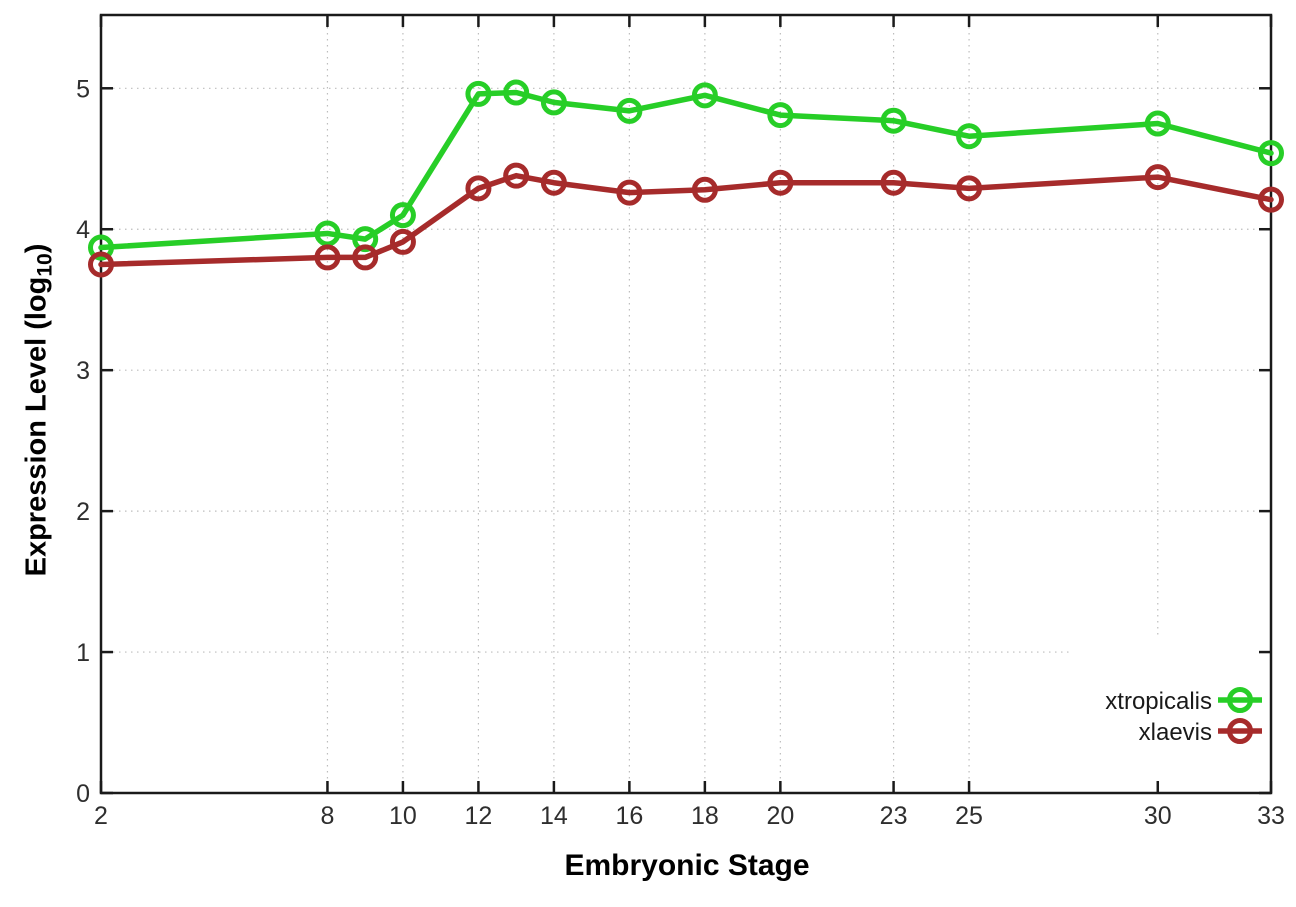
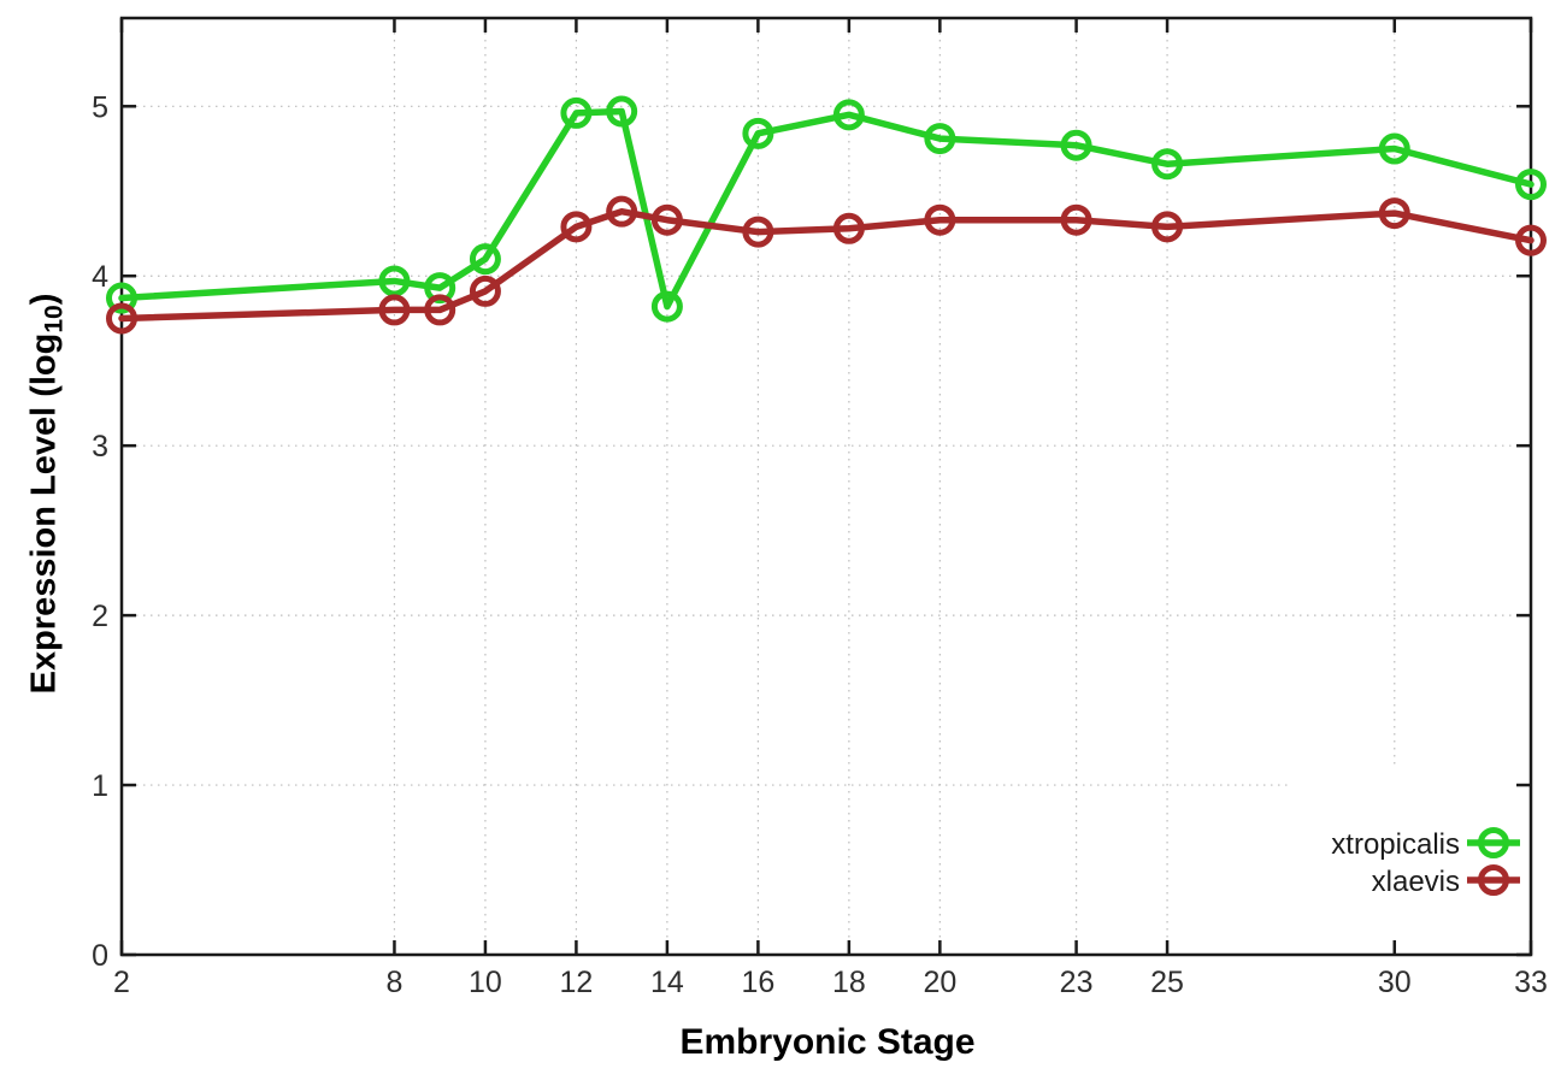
xtropicalis/14: 4.90 -> 3.82
